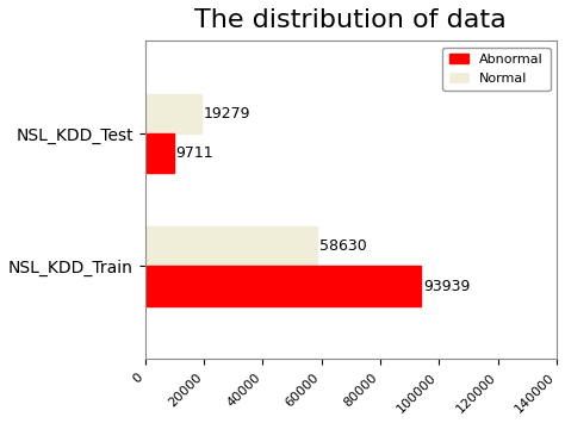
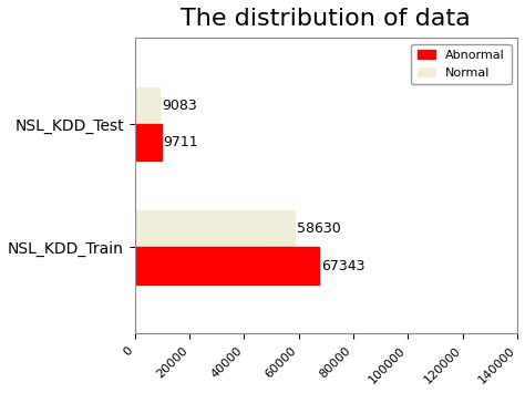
Normal/NSL_KDD_Test: 19279 -> 9083
Abnormal/NSL_KDD_Train: 93939 -> 67343
